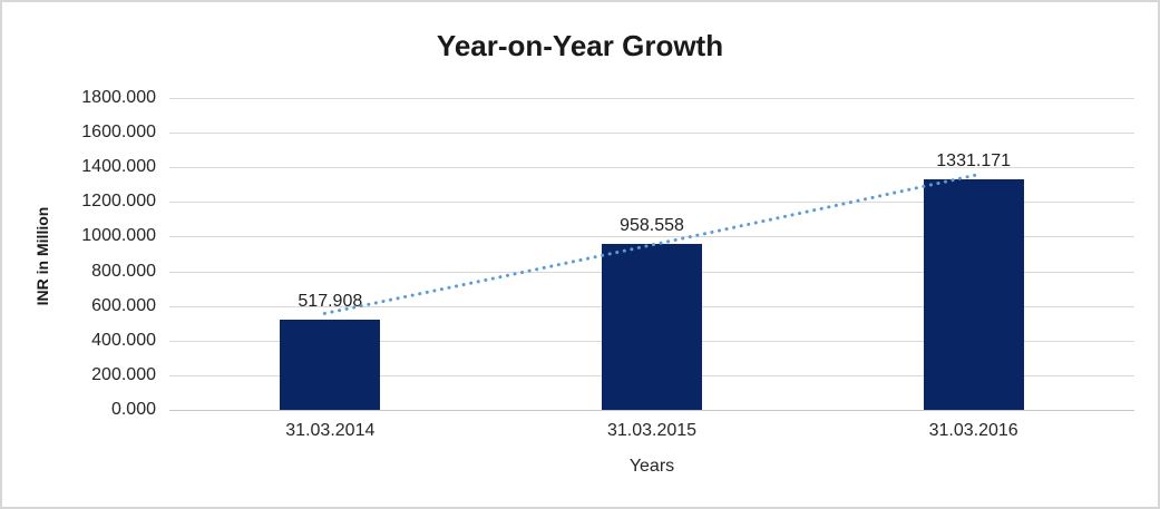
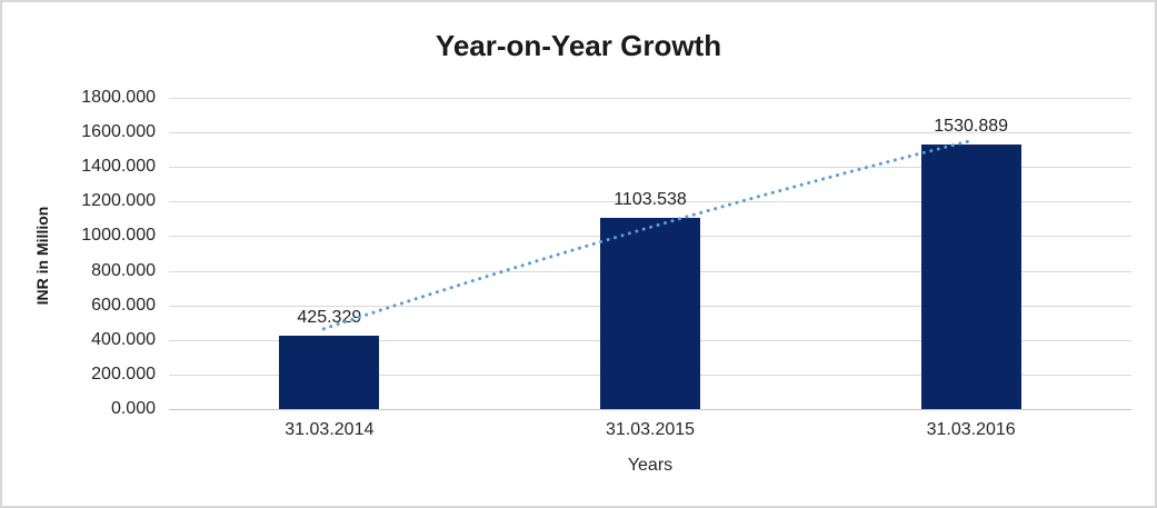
31.03.2014: 517.908 -> 425.329
31.03.2015: 958.558 -> 1103.538
31.03.2016: 1331.171 -> 1530.889
